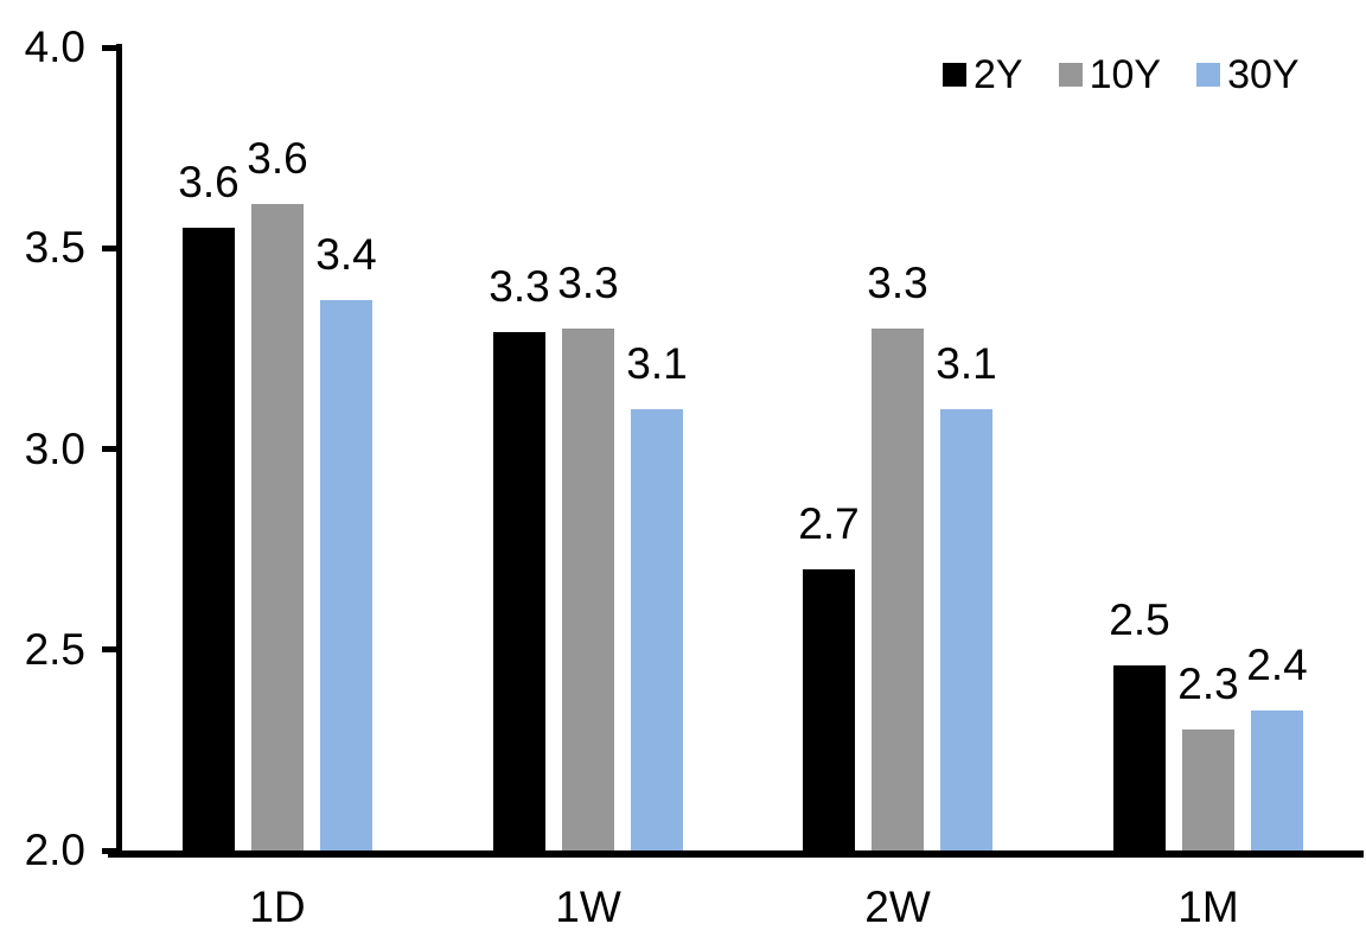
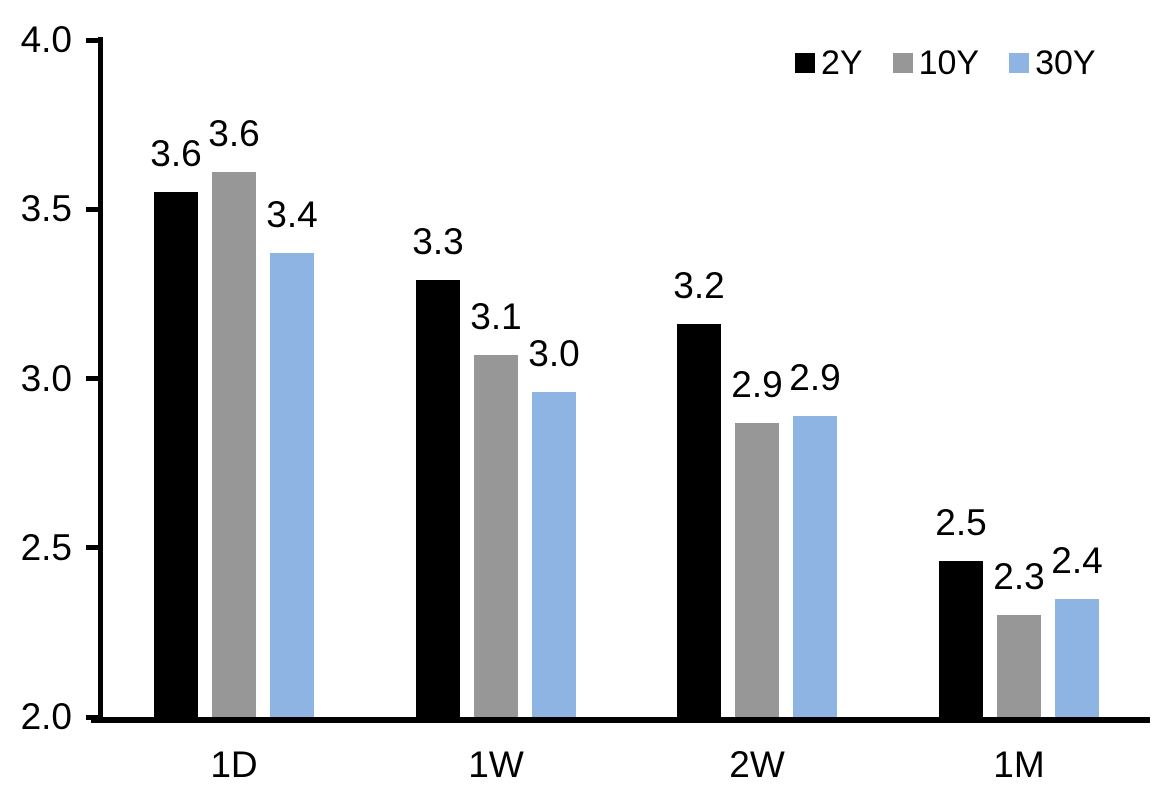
10Y/1W: 3.3 -> 3.1
30Y/1W: 3.1 -> 3.0
2Y/2W: 2.7 -> 3.2
10Y/2W: 3.3 -> 2.9
30Y/2W: 3.1 -> 2.9
